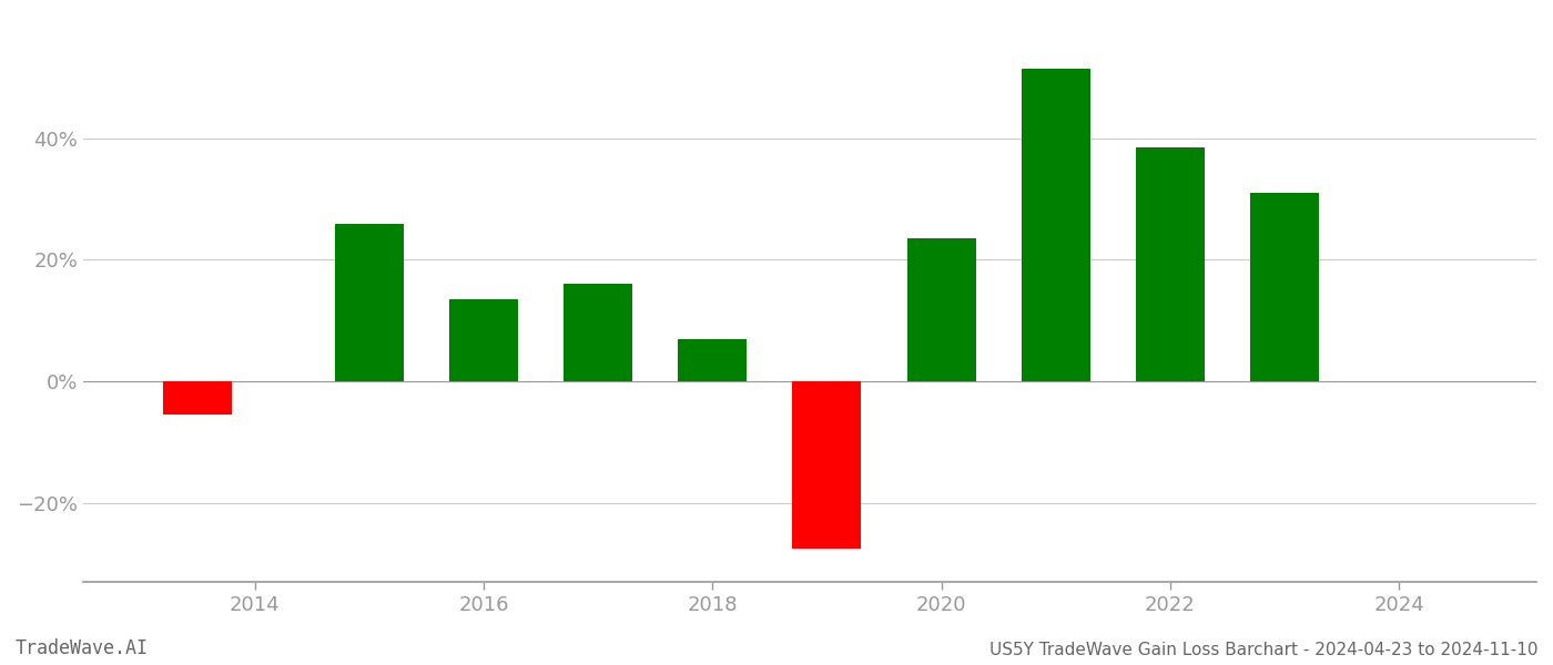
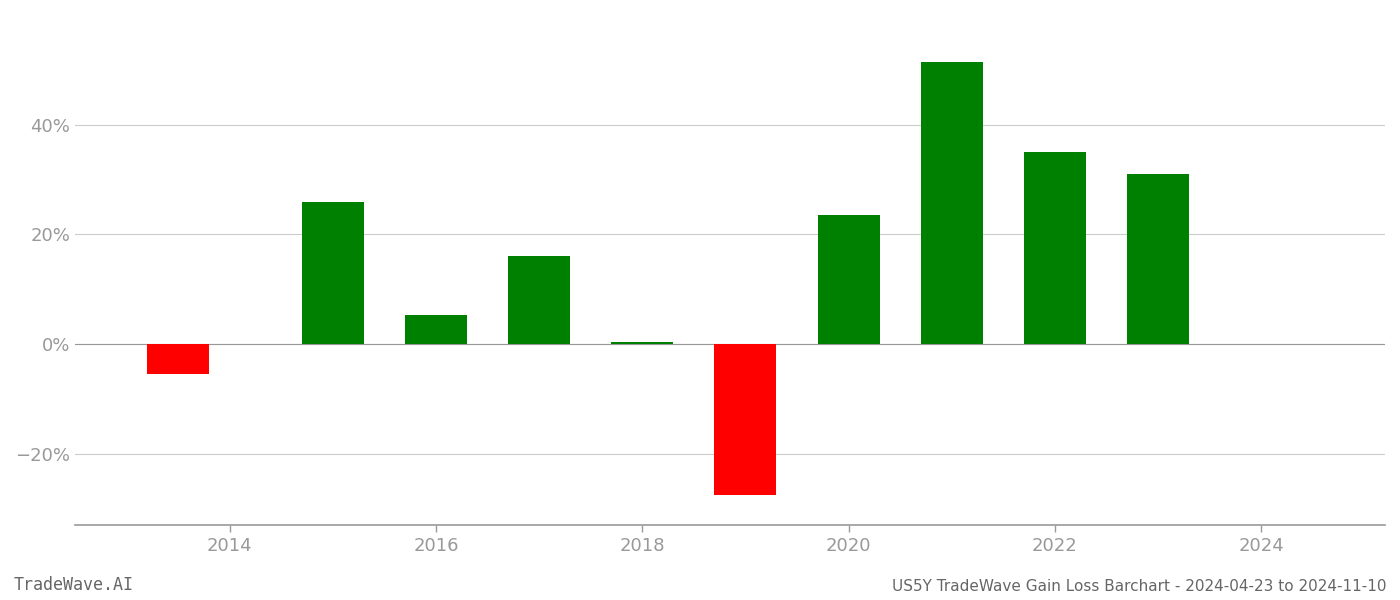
2016: 13.5% -> 5.4%
2018: 7.0% -> 0.4%
2022: 38.5% -> 35.0%
